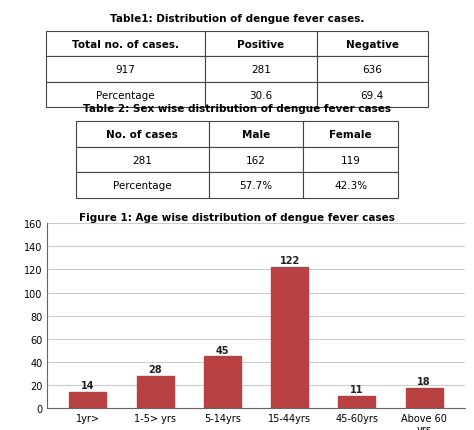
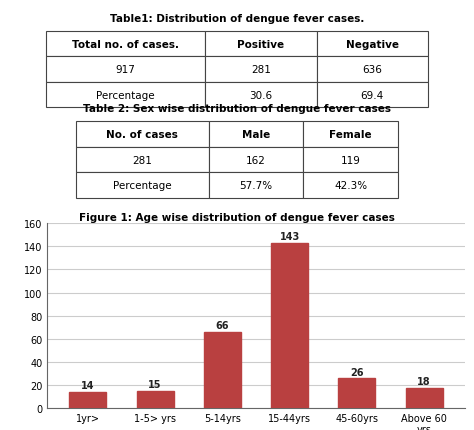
1-5> yrs: 28 -> 15
5-14yrs: 45 -> 66
15-44yrs: 122 -> 143
45-60yrs: 11 -> 26
